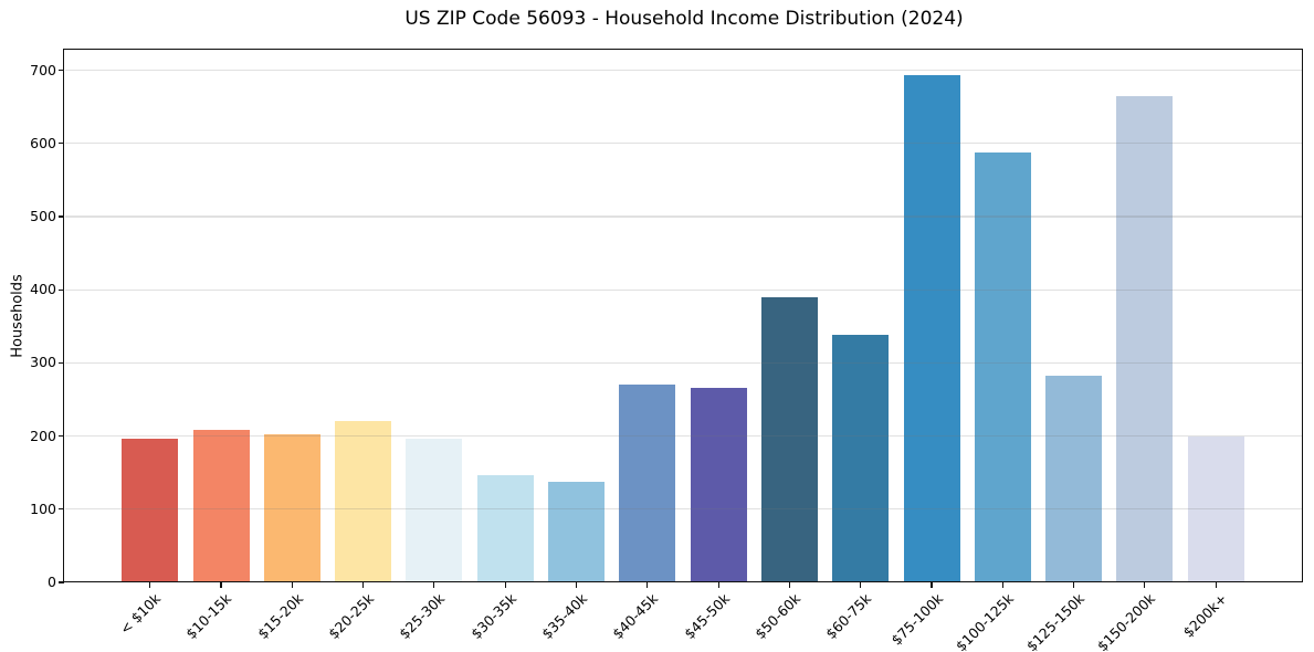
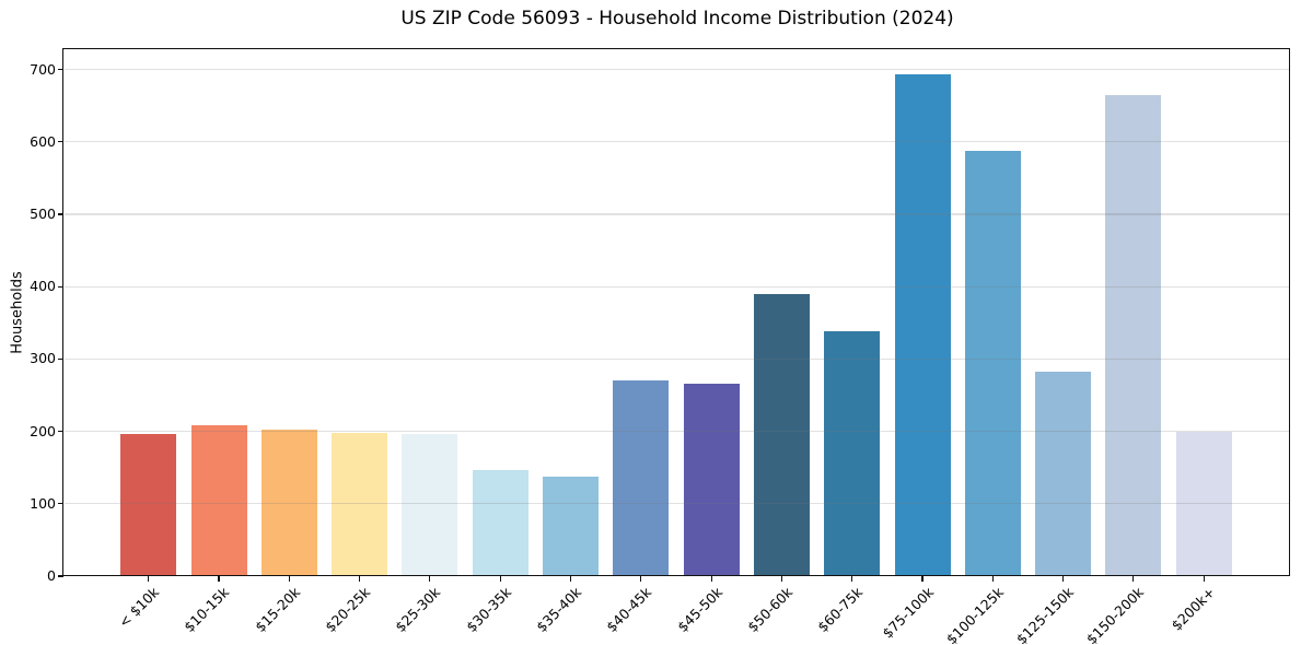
$20-25k: 220 -> 200
